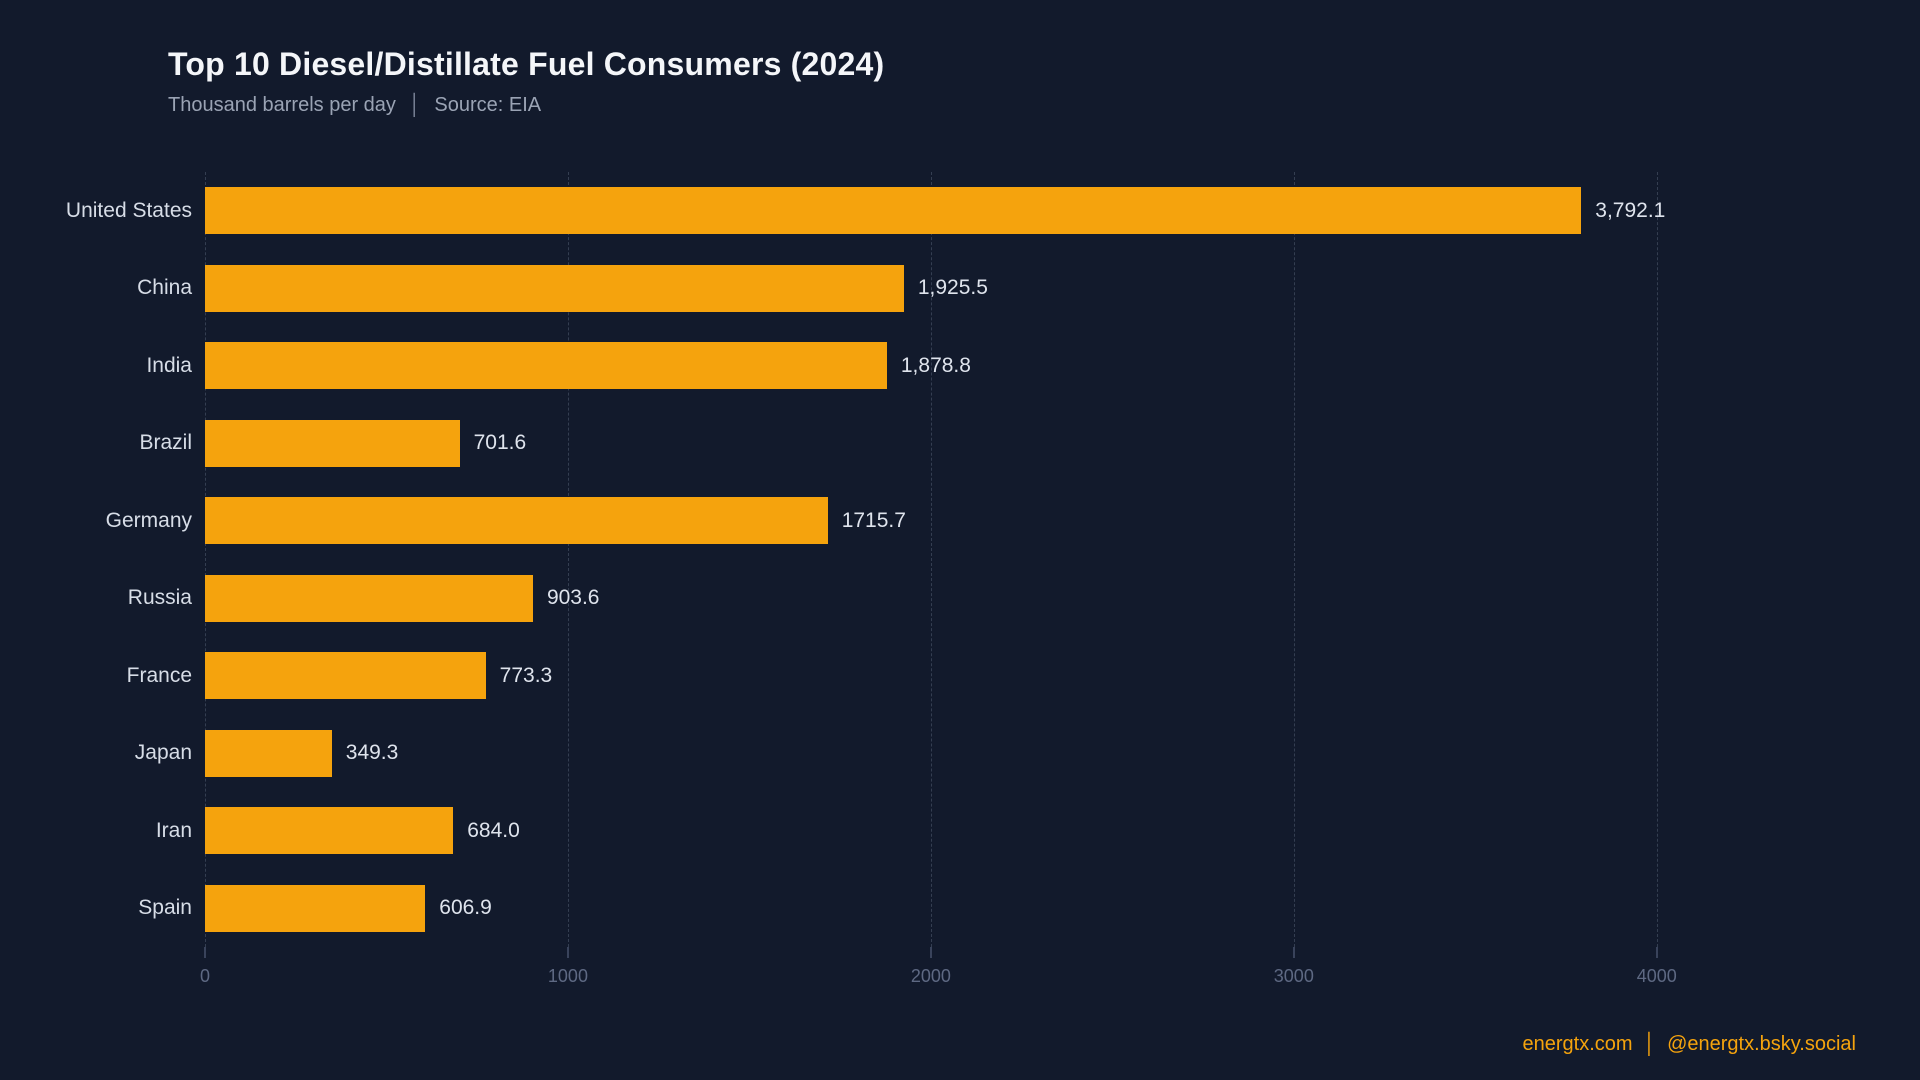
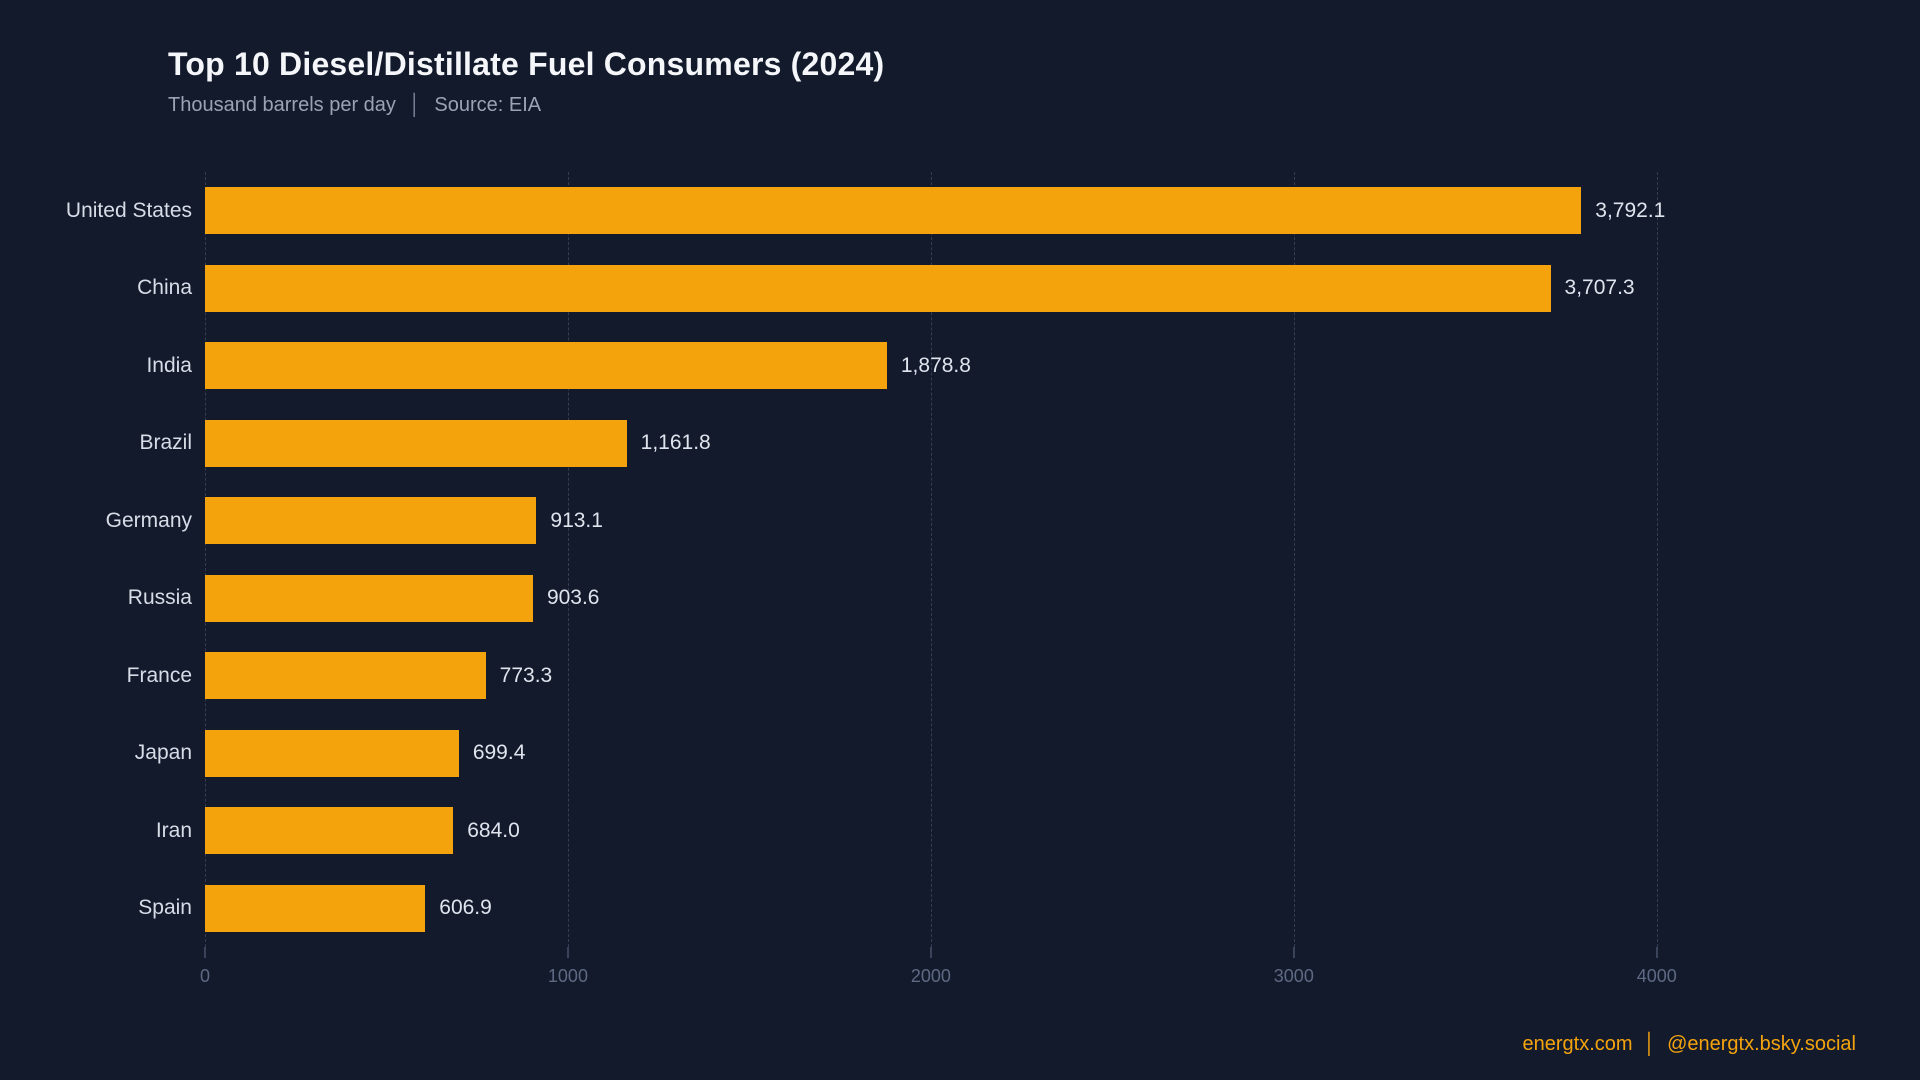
China: 1,925.5 -> 3,707.3
Brazil: 701.6 -> 1,161.8
Germany: 1715.7 -> 913.1
Japan: 349.3 -> 699.4
